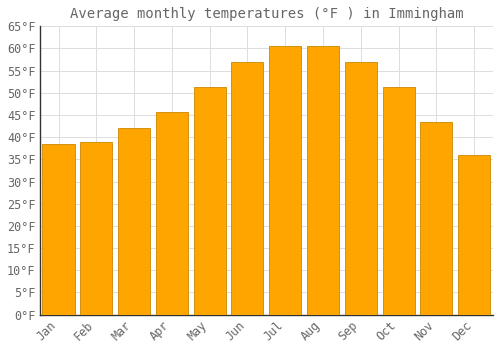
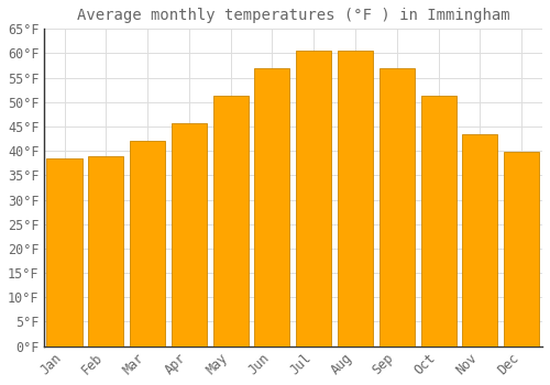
Dec: 36.0°F -> 39.7°F
